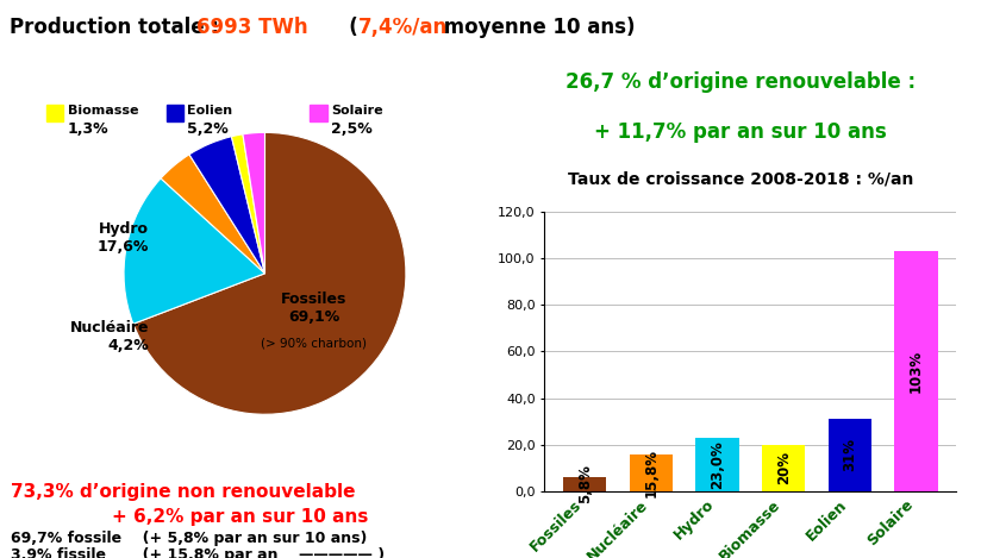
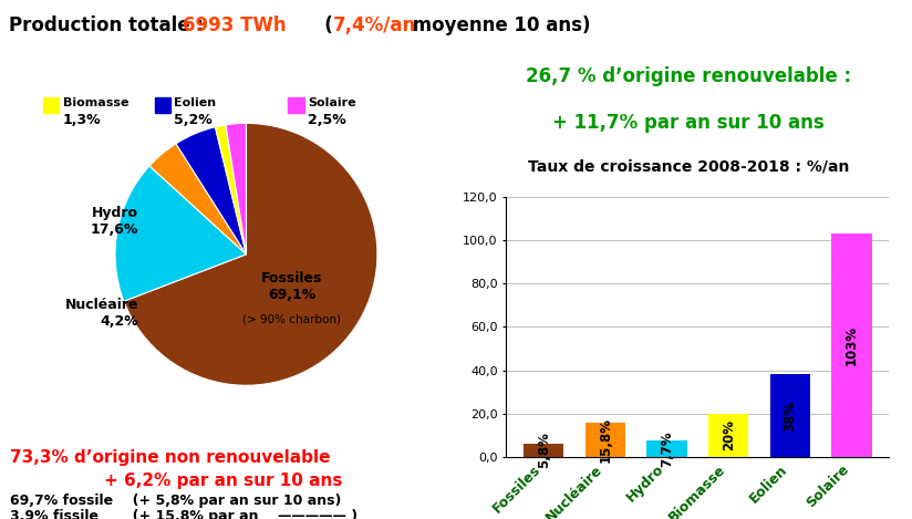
Hydro: 23,0% -> 7,7%
Eolien: 31% -> 38%
